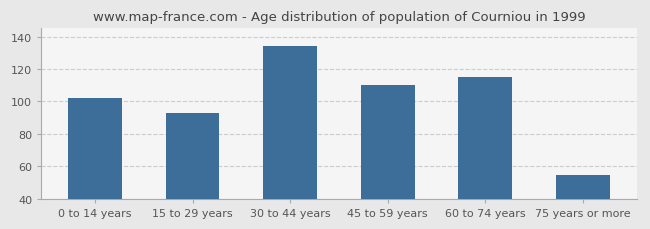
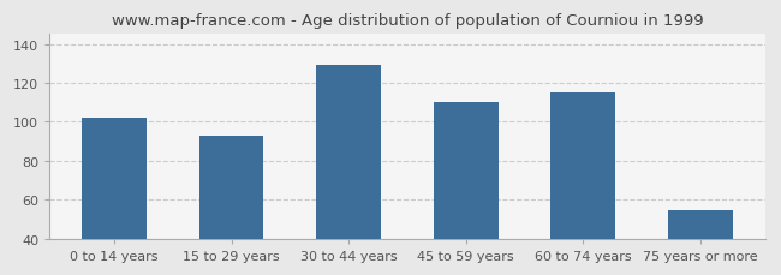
30 to 44 years: 134 -> 129
